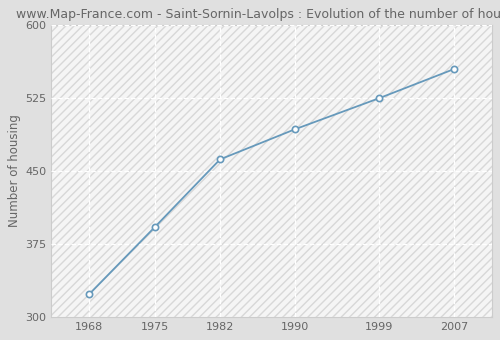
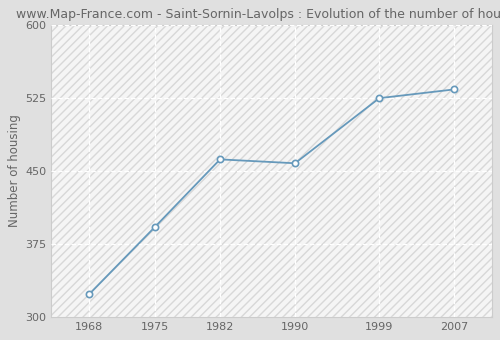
1990: 493 -> 458
2007: 555 -> 534
